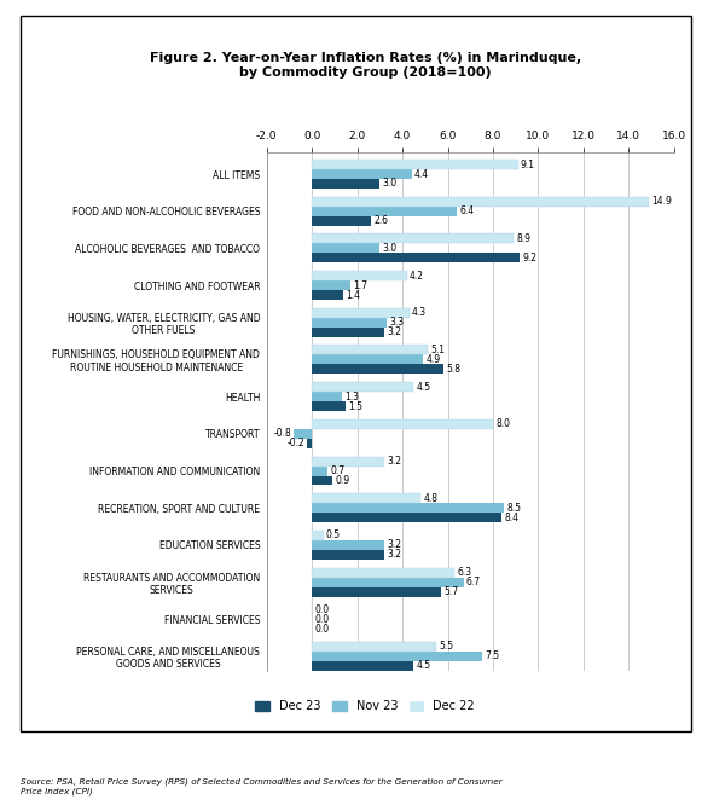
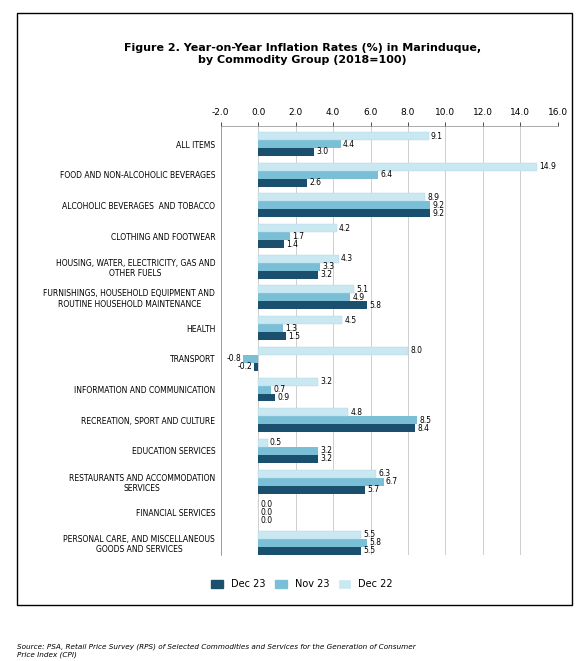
Nov 23/ALCOHOLIC BEVERAGES AND TOBACCO: 3.0 -> 9.2
Nov 23/PERSONAL CARE, AND MISCELLANEOUS GOODS AND SERVICES: 7.5 -> 5.8
Dec 23/PERSONAL CARE, AND MISCELLANEOUS GOODS AND SERVICES: 4.5 -> 5.5
